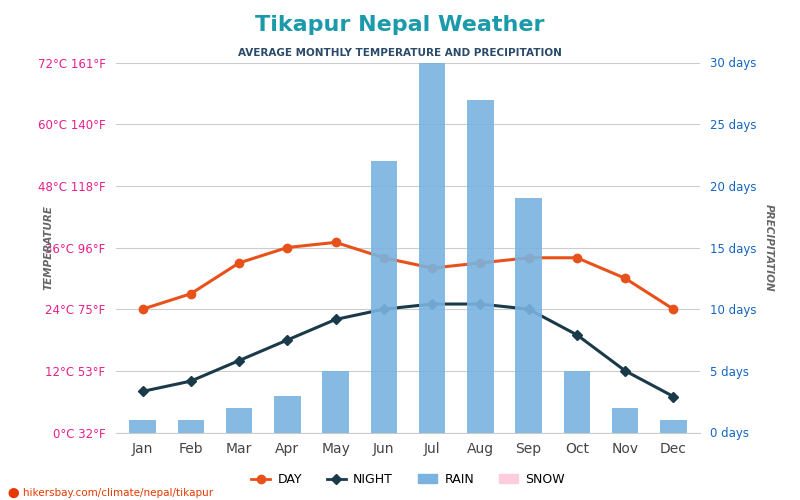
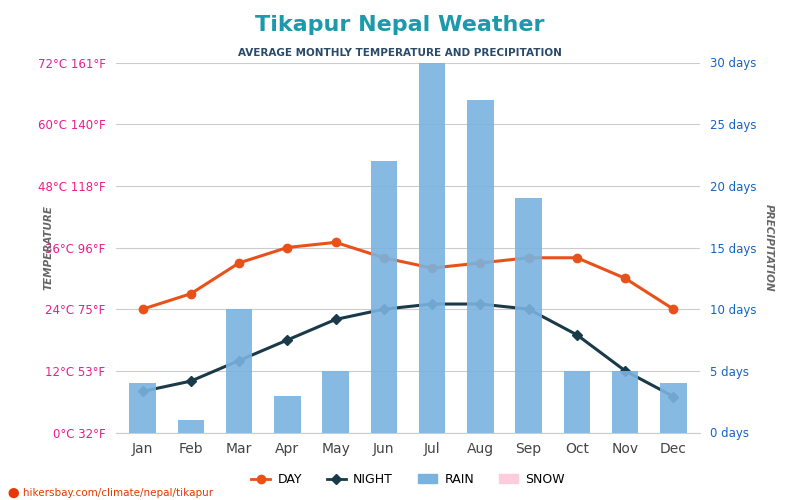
RAIN/Jan: 1 days -> 4 days
RAIN/Mar: 2 days -> 10 days
RAIN/Nov: 2 days -> 5 days
RAIN/Dec: 1 days -> 4 days
